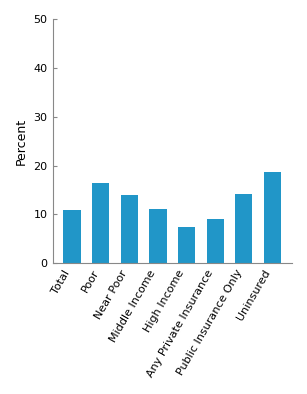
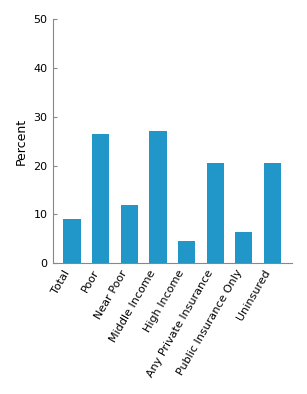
Total: 10.9 -> 9.0
Poor: 16.4 -> 26.5
Near Poor: 14.0 -> 12.0
Middle Income: 11.1 -> 27.0
High Income: 7.4 -> 4.5
Any Private Insurance: 9.0 -> 20.5
Public Insurance Only: 14.2 -> 6.5
Uninsured: 18.6 -> 20.5
